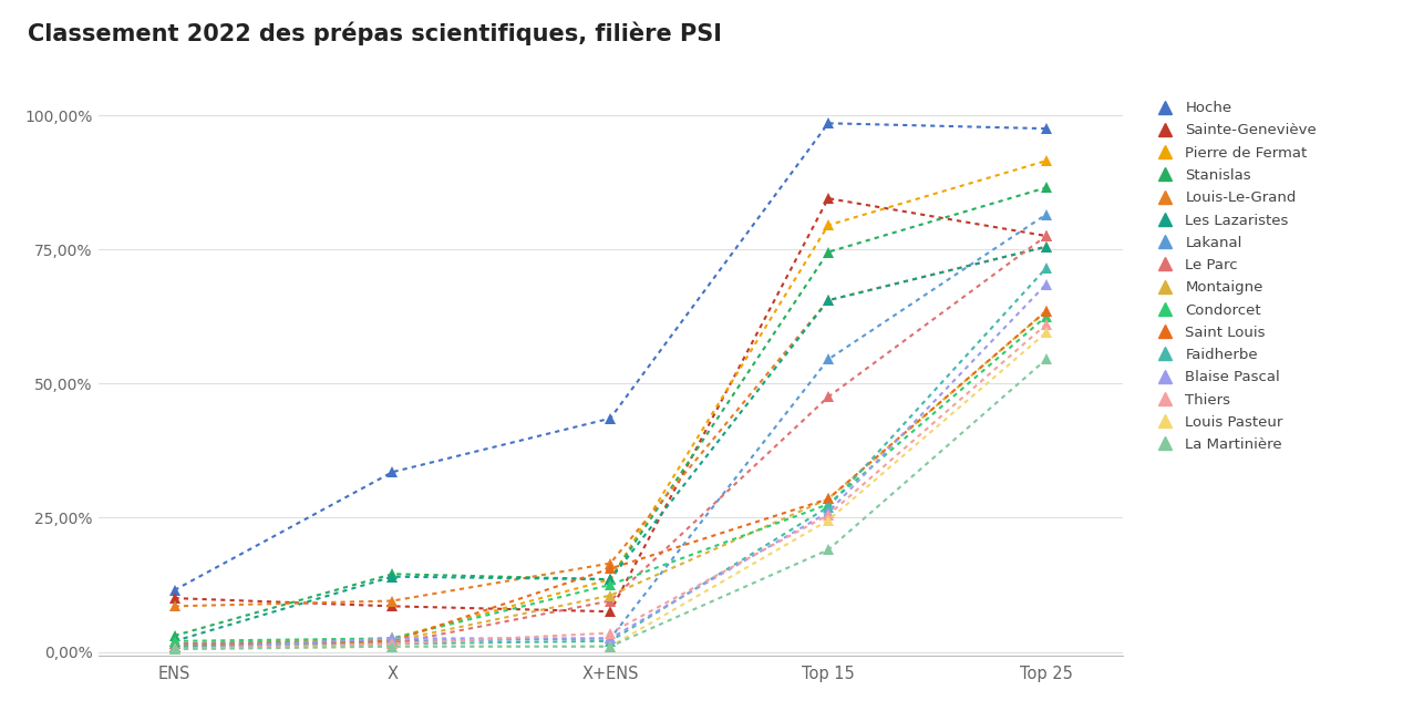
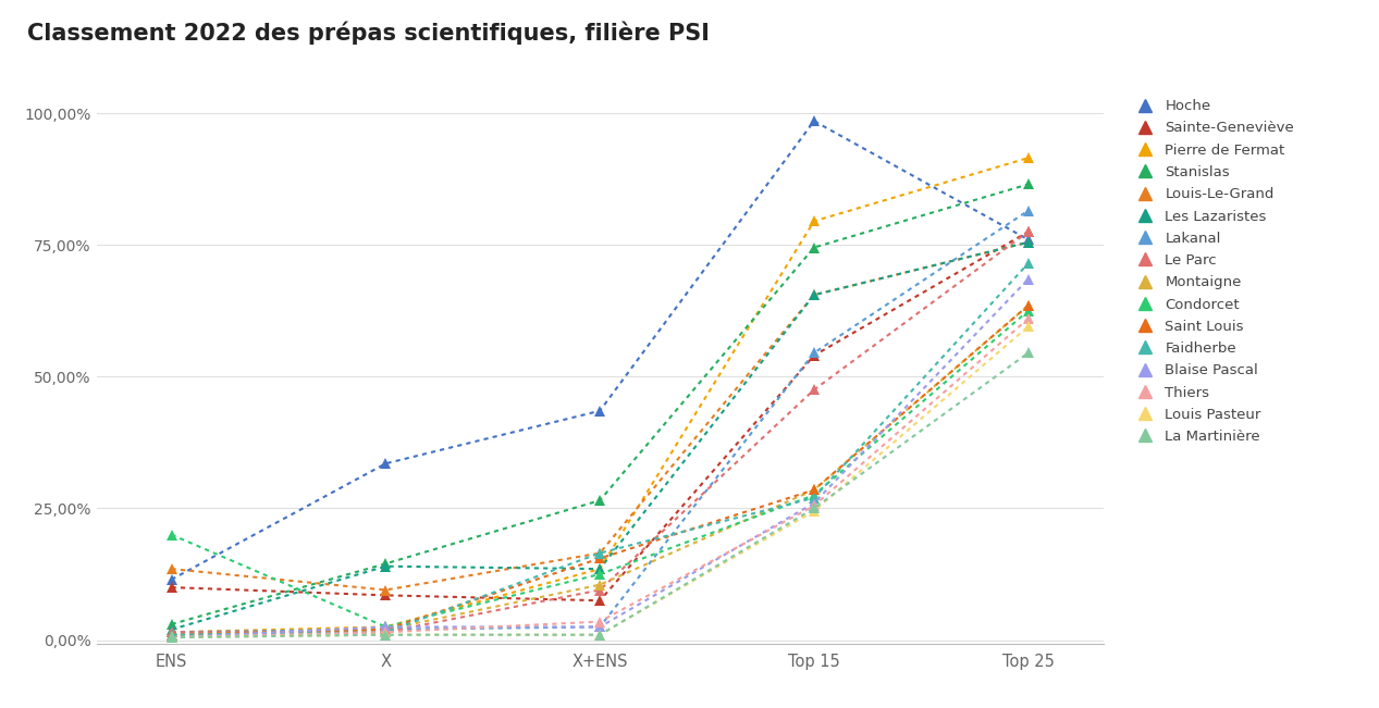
Louis-Le-Grand/ENS: 8,5% -> 13,5%
Condorcet/ENS: 2,0% -> 20,0%
Stanislas/X+ENS: 13,5% -> 26,5%
Faidherbe/X+ENS: 2,0% -> 16,5%
Sainte-Geneviève/Top 15: 84,5% -> 54,0%
La Martinière/Top 15: 19,0% -> 25,0%
Hoche/Top 25: 97,5% -> 76,0%
